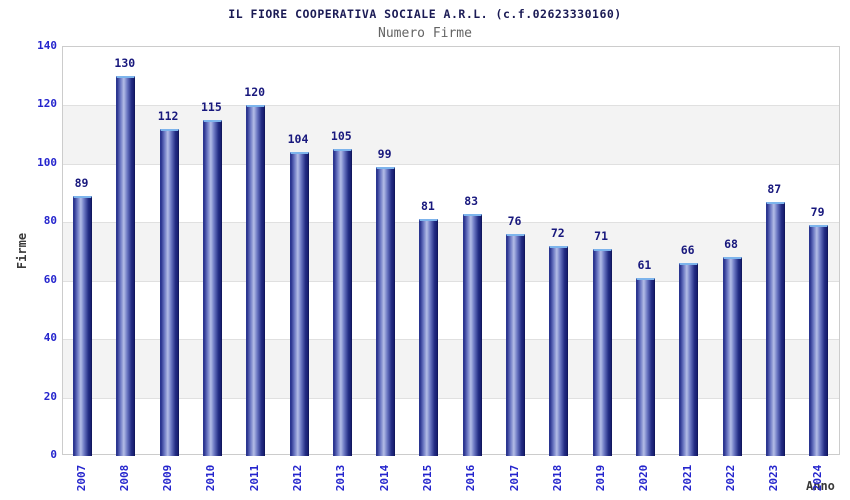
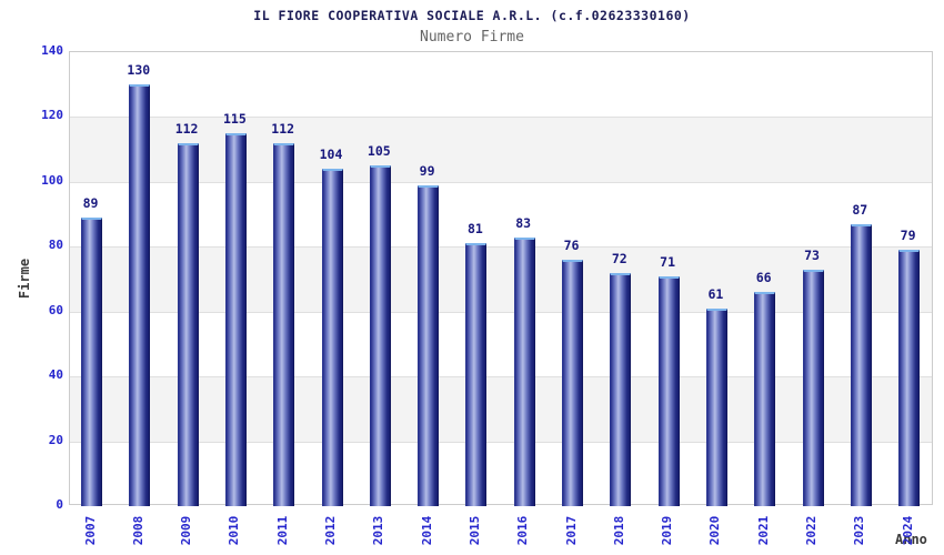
2011: 120 -> 112
2022: 68 -> 73
